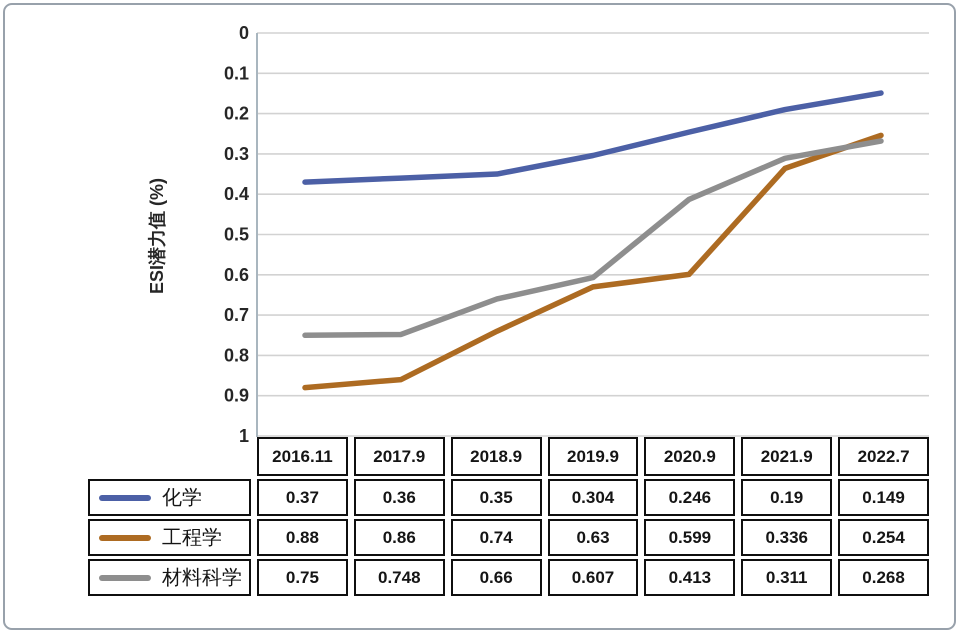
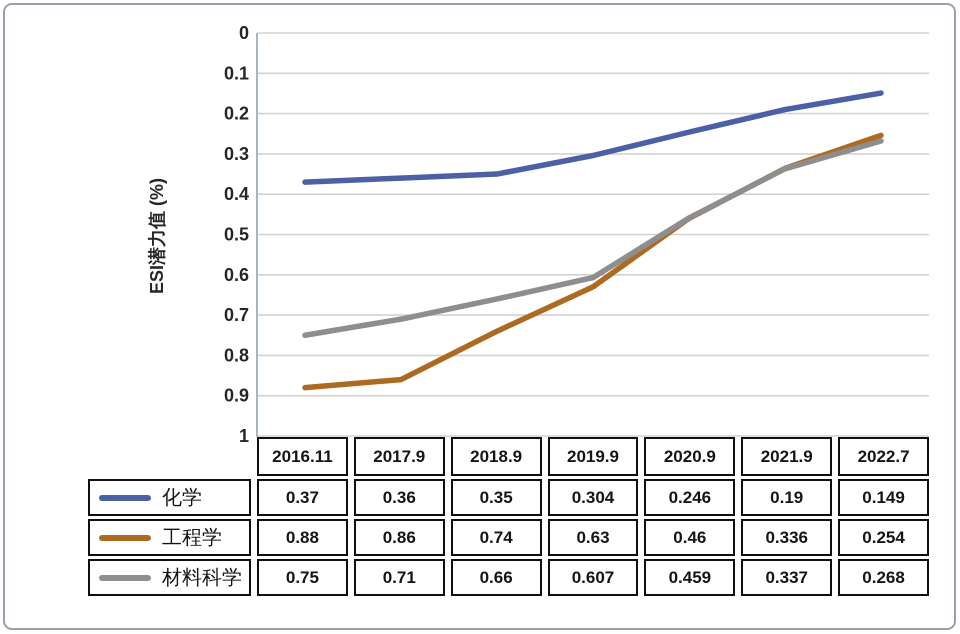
材料科学/2017.9: 0.748 -> 0.71
工程学/2020.9: 0.599 -> 0.46
材料科学/2020.9: 0.413 -> 0.459
材料科学/2021.9: 0.311 -> 0.337
